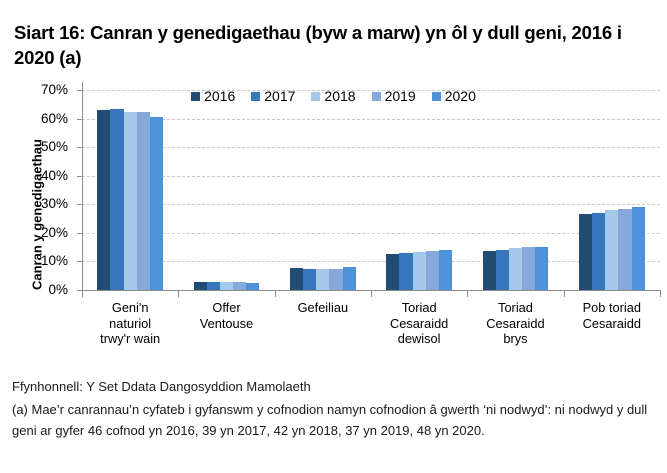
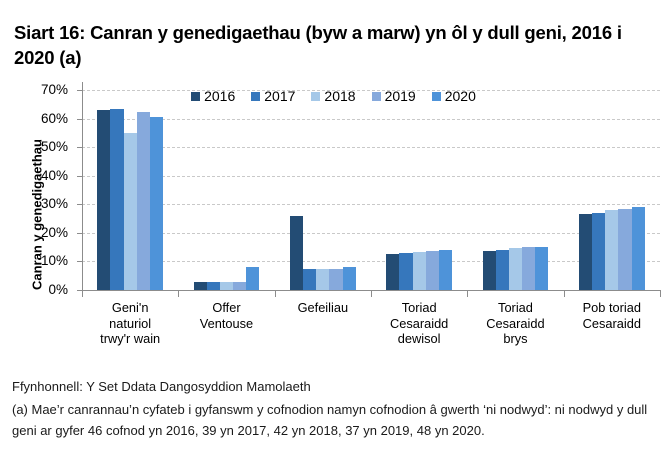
2018/Geni'n naturiol trwy'r wain: 62% -> 55%
2020/Offer Ventouse: 3% -> 8%
2016/Gefeiliau: 8% -> 26%
